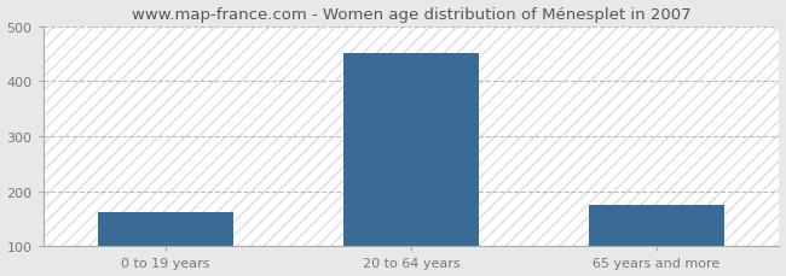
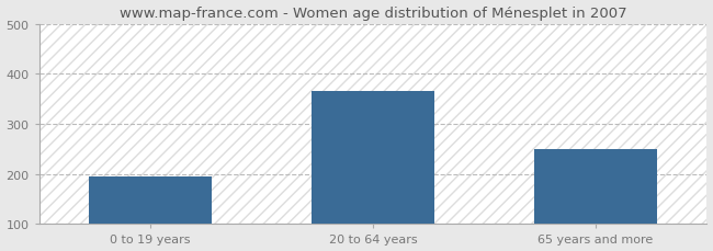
0 to 19 years: 163 -> 195
20 to 64 years: 450 -> 365
65 years and more: 176 -> 250
